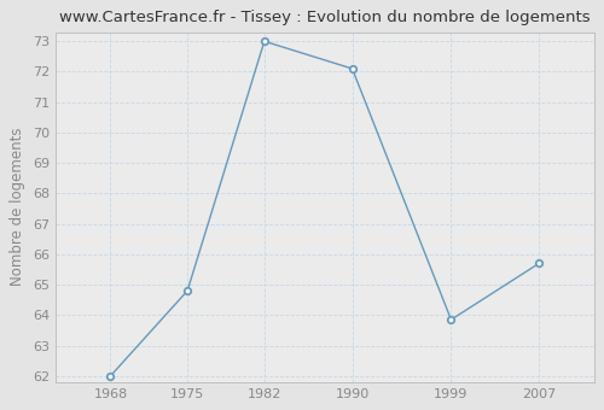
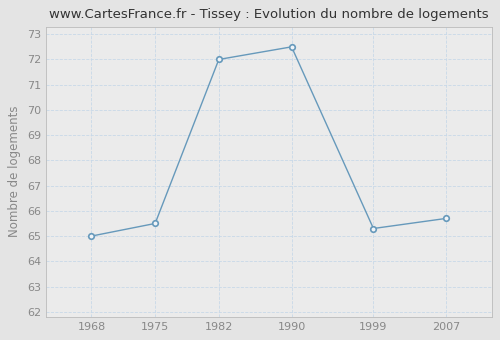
1968: 62.00 -> 65.00
1975: 64.80 -> 65.50
1982: 73.00 -> 72.00
1990: 72.10 -> 72.50
1999: 63.85 -> 65.30
